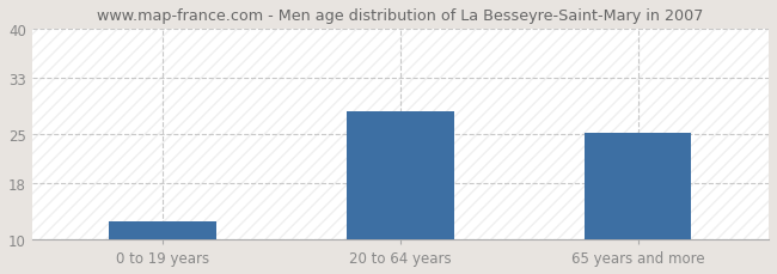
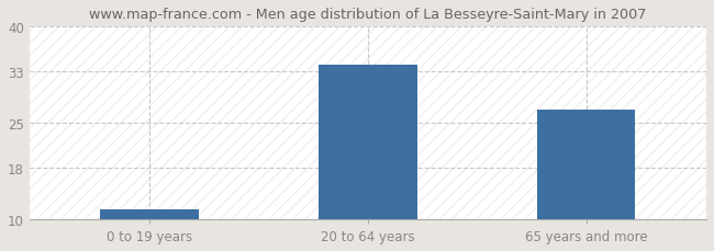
0 to 19 years: 12.6 -> 11.5
20 to 64 years: 28.2 -> 34.0
65 years and more: 25.2 -> 27.0
